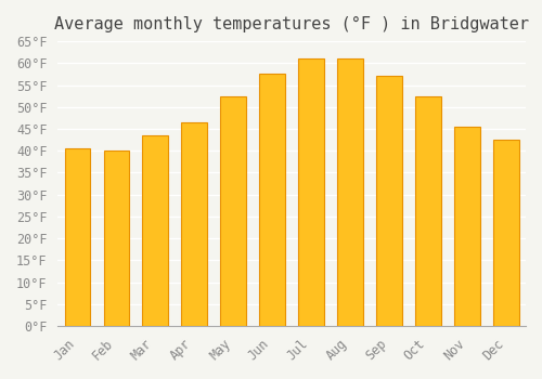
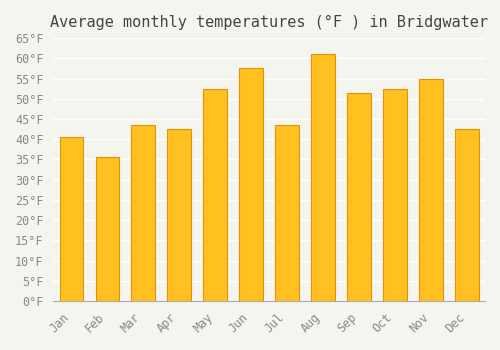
Feb: 40.0°F -> 35.5°F
Apr: 46.5°F -> 42.5°F
Jul: 61.0°F -> 43.5°F
Sep: 57.0°F -> 51.5°F
Nov: 45.5°F -> 55.0°F
